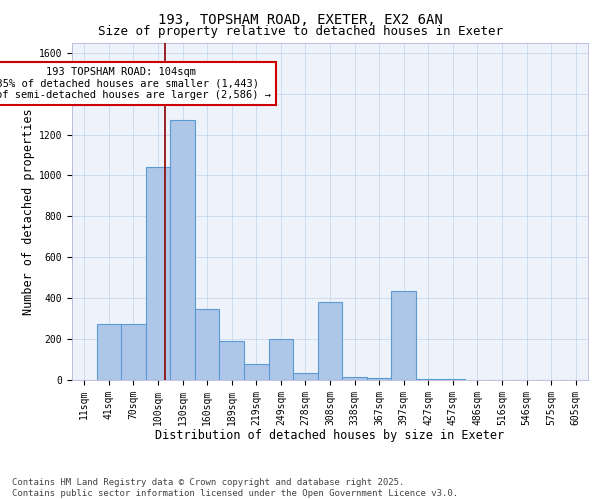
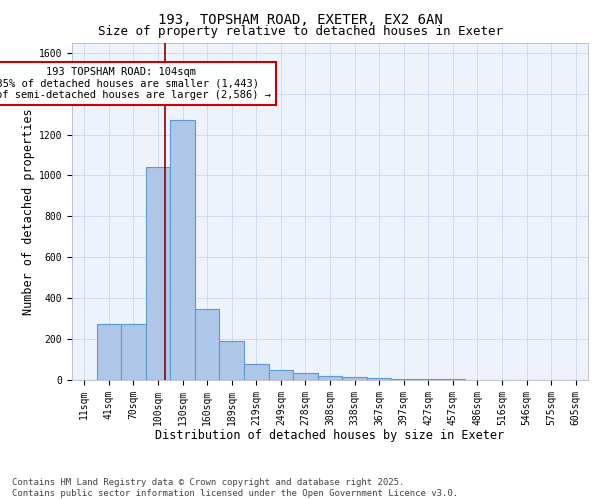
249sqm: 200 -> 50
308sqm: 380 -> 22
397sqm: 435 -> 5
